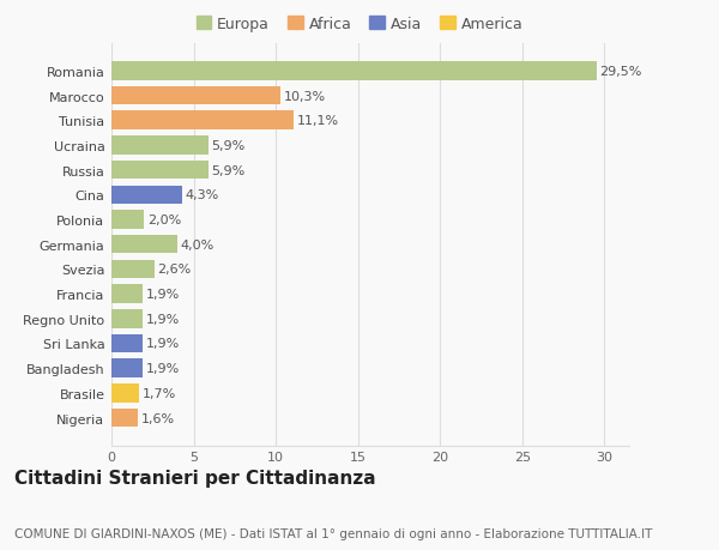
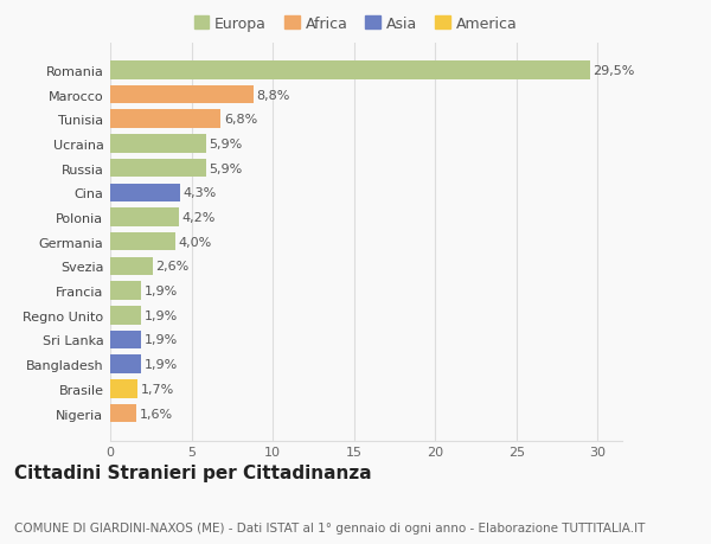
Marocco: 10,3% -> 8,8%
Tunisia: 11,1% -> 6,8%
Polonia: 2,0% -> 4,2%
